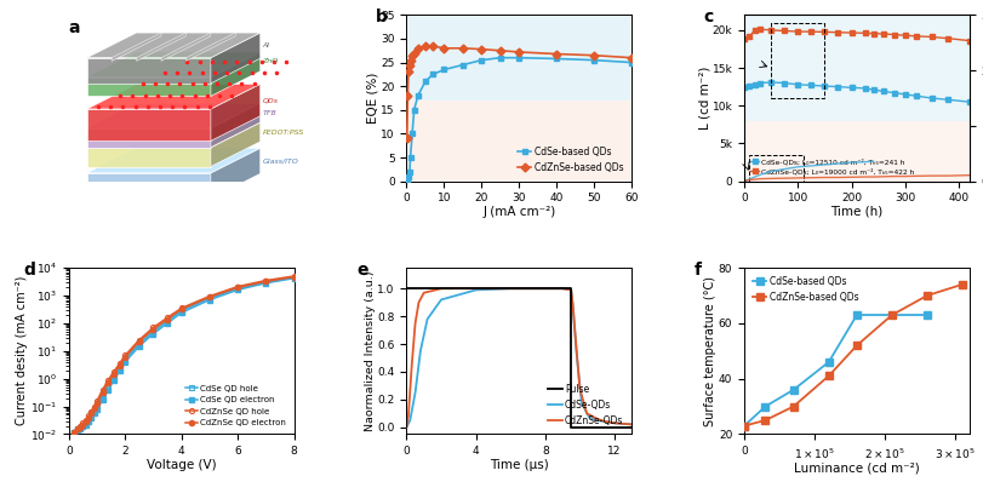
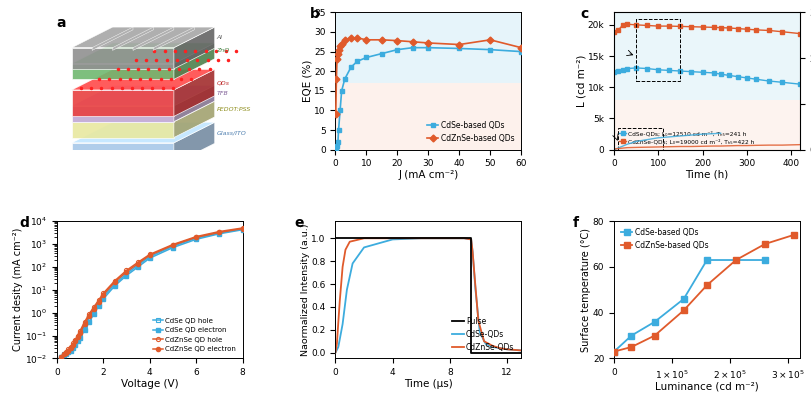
CdZnSe-based QDs/50: 26.5 -> 28.0
